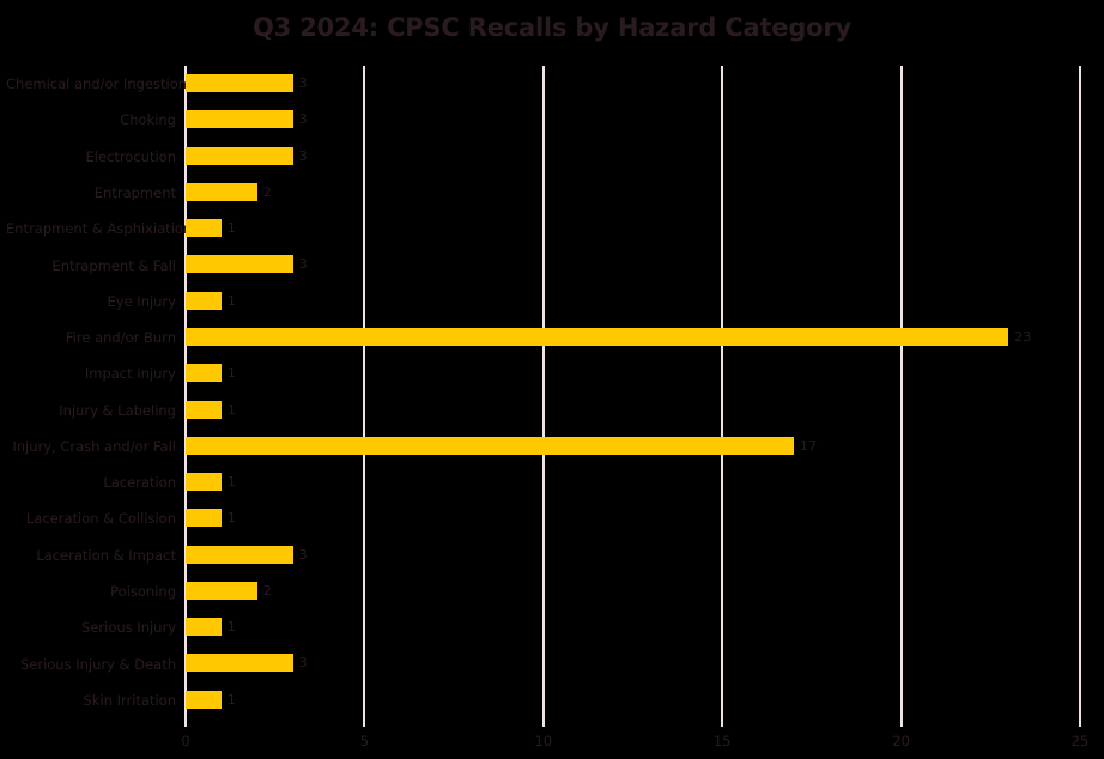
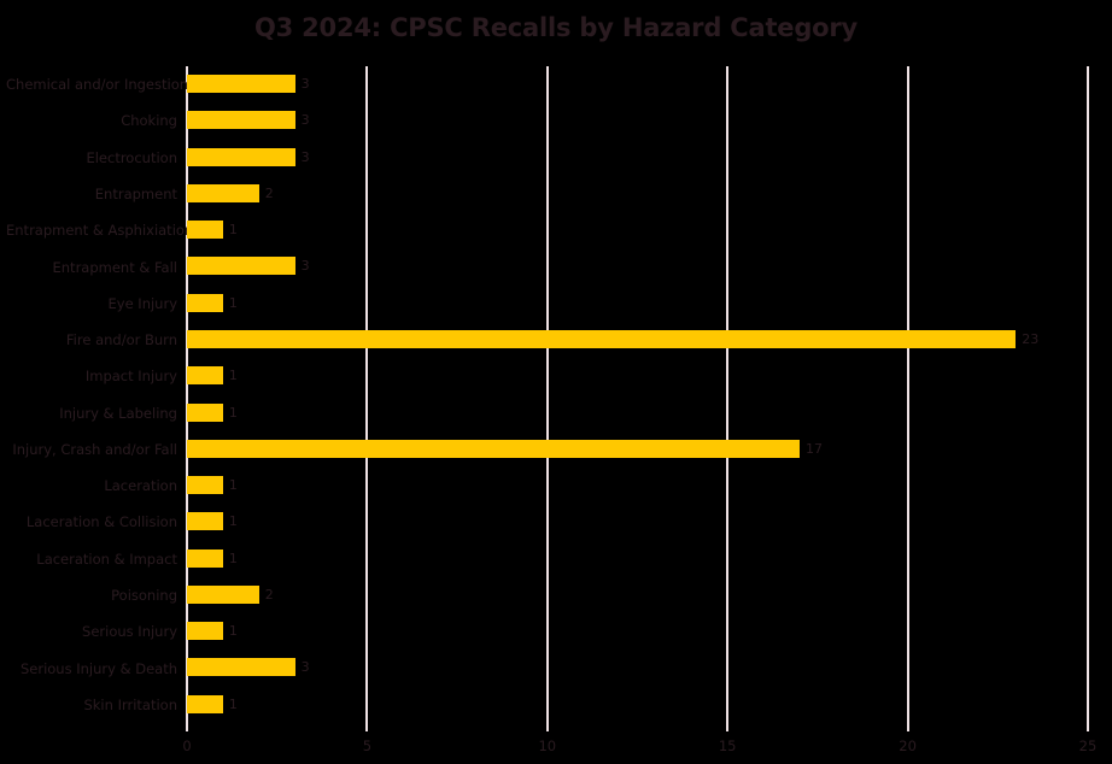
Laceration & Impact: 3 -> 1
